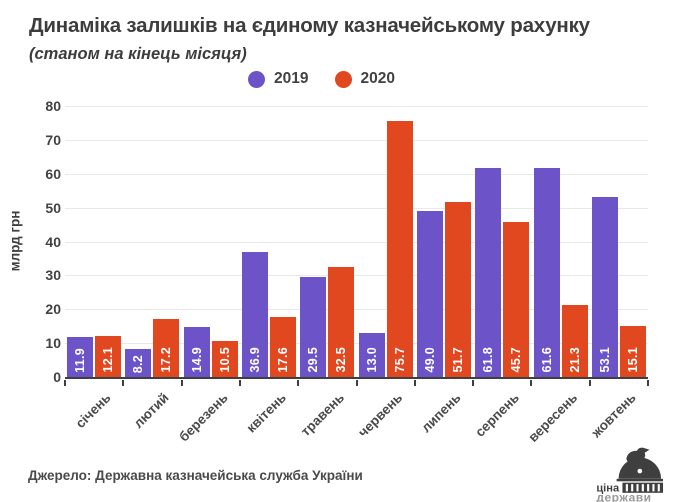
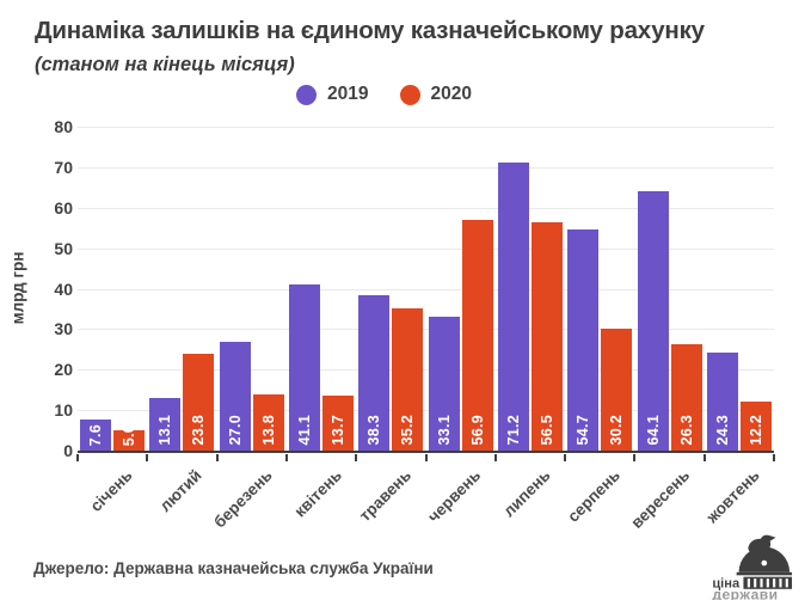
2019/січень: 11.9 -> 7.6
2020/січень: 12.1 -> 5.0
2019/лютий: 8.2 -> 13.1
2020/лютий: 17.2 -> 23.8
2019/березень: 14.9 -> 27.0
2020/березень: 10.5 -> 13.8
2019/квітень: 36.9 -> 41.1
2020/квітень: 17.6 -> 13.7
2019/травень: 29.5 -> 38.3
2020/травень: 32.5 -> 35.2
2019/червень: 13.0 -> 33.1
2020/червень: 75.7 -> 56.9
2019/липень: 49.0 -> 71.2
2020/липень: 51.7 -> 56.5
2019/серпень: 61.8 -> 54.7
2020/серпень: 45.7 -> 30.2
2019/вересень: 61.6 -> 64.1
2020/вересень: 21.3 -> 26.3
2019/жовтень: 53.1 -> 24.3
2020/жовтень: 15.1 -> 12.2
